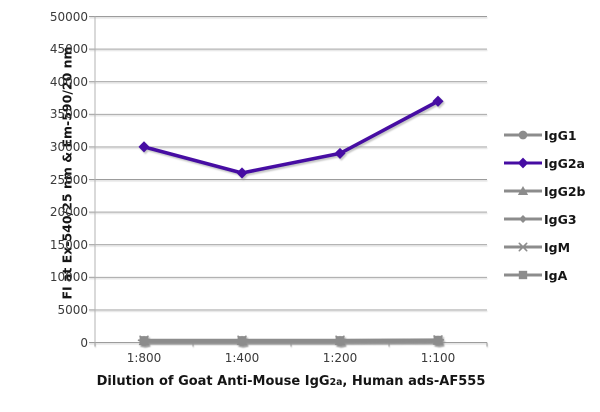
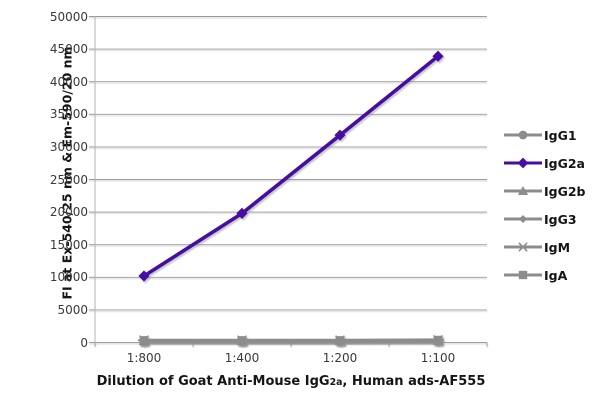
IgG2a/1:800: 30000 -> 10000
IgG2a/1:400: 26000 -> 20000
IgG2a/1:200: 29000 -> 32000
IgG2a/1:100: 37000 -> 44000
